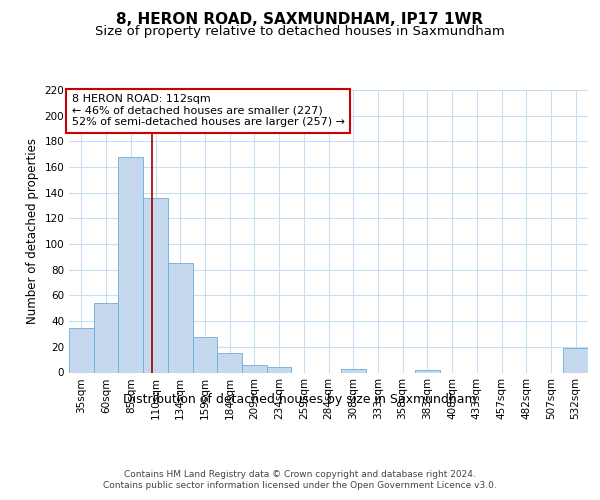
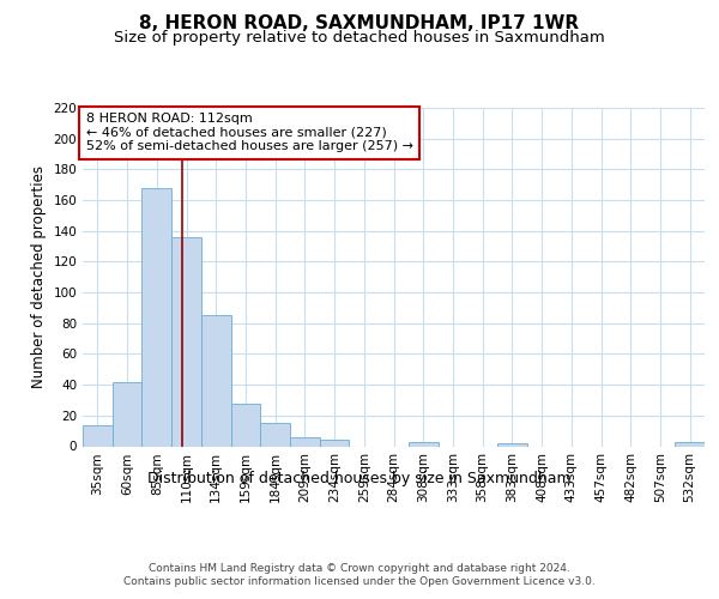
35sqm: 35 -> 14
60sqm: 54 -> 42
532sqm: 19 -> 3
